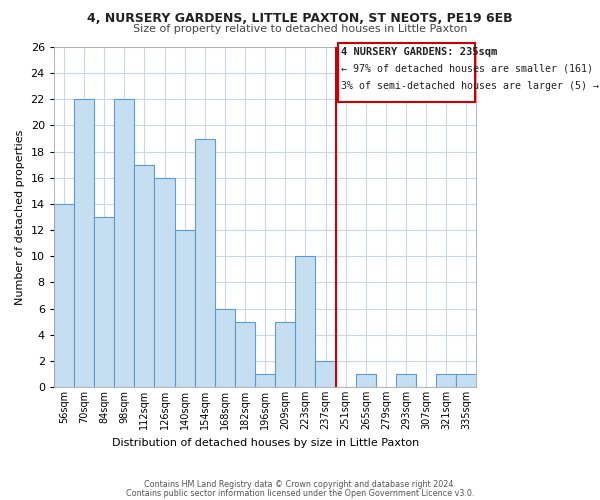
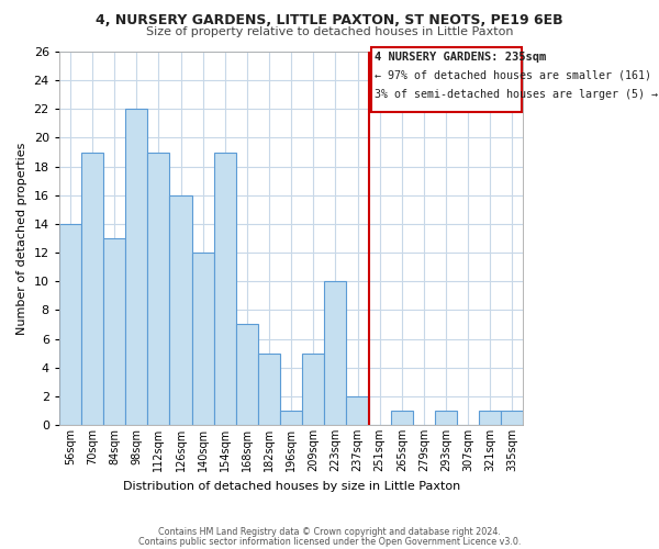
70sqm: 22 -> 19
112sqm: 17 -> 19
168sqm: 6 -> 7
